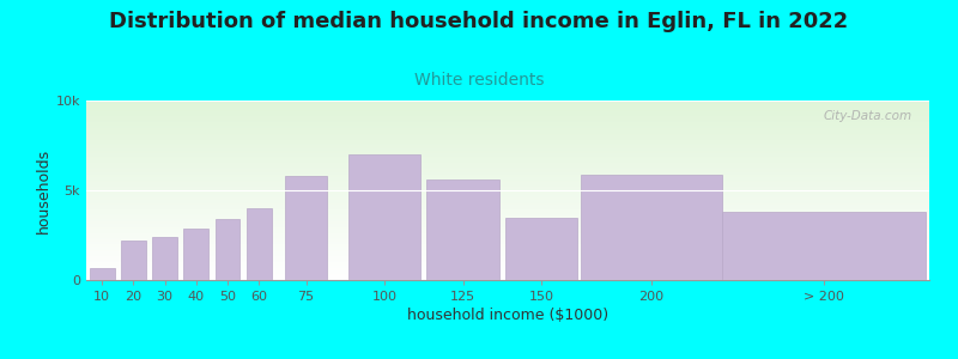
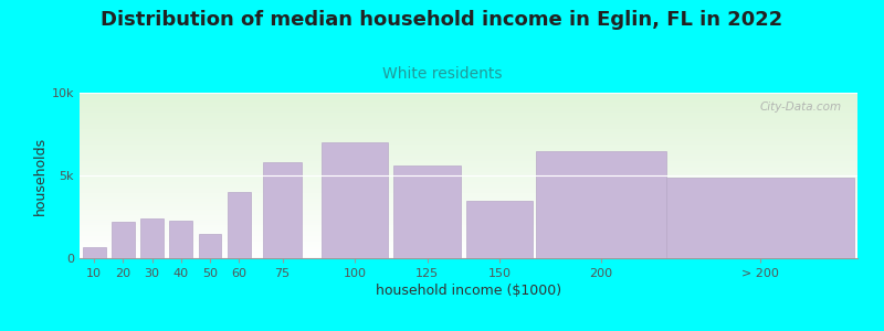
40: 2.9k -> 2.3k
50: 3.4k -> 1.5k
200: 5.9k -> 6.5k
> 200: 3.8k -> 4.9k
